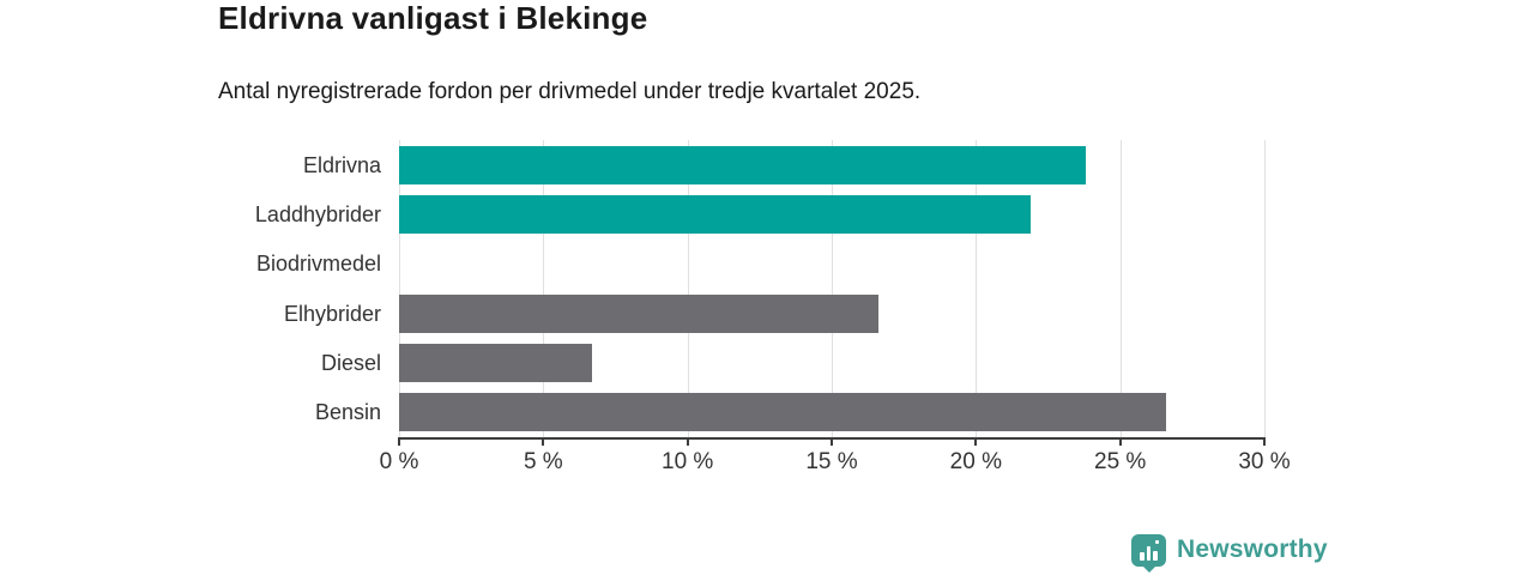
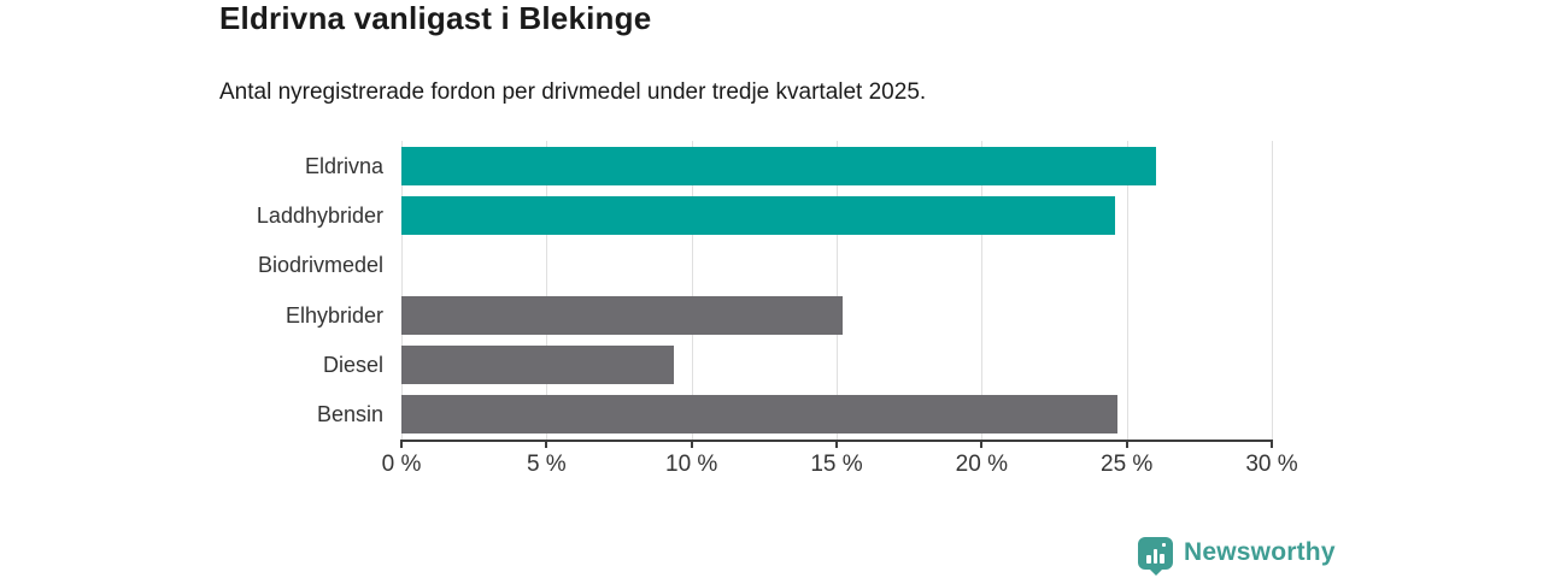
Eldrivna: 23.8% -> 26.0%
Laddhybrider: 21.9% -> 24.6%
Elhybrider: 16.6% -> 15.2%
Diesel: 6.7% -> 9.4%
Bensin: 26.6% -> 24.7%
